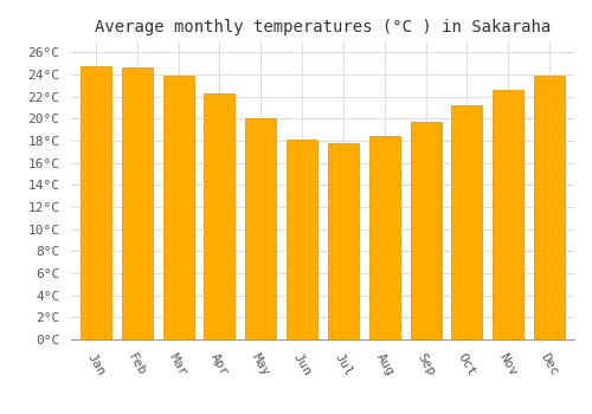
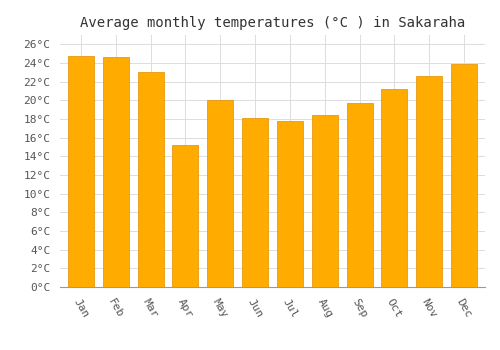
Mar: 23.9°C -> 23.0°C
Apr: 22.3°C -> 15.2°C
